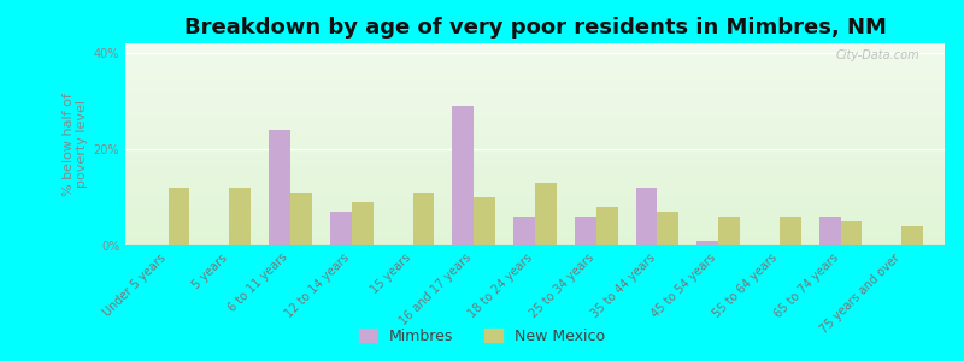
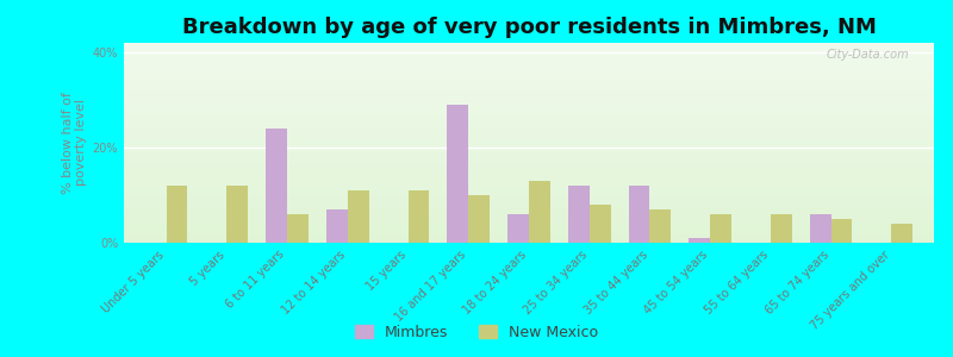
New Mexico/6 to 11 years: 11% -> 6%
New Mexico/12 to 14 years: 9% -> 11%
Mimbres/25 to 34 years: 6% -> 12%
